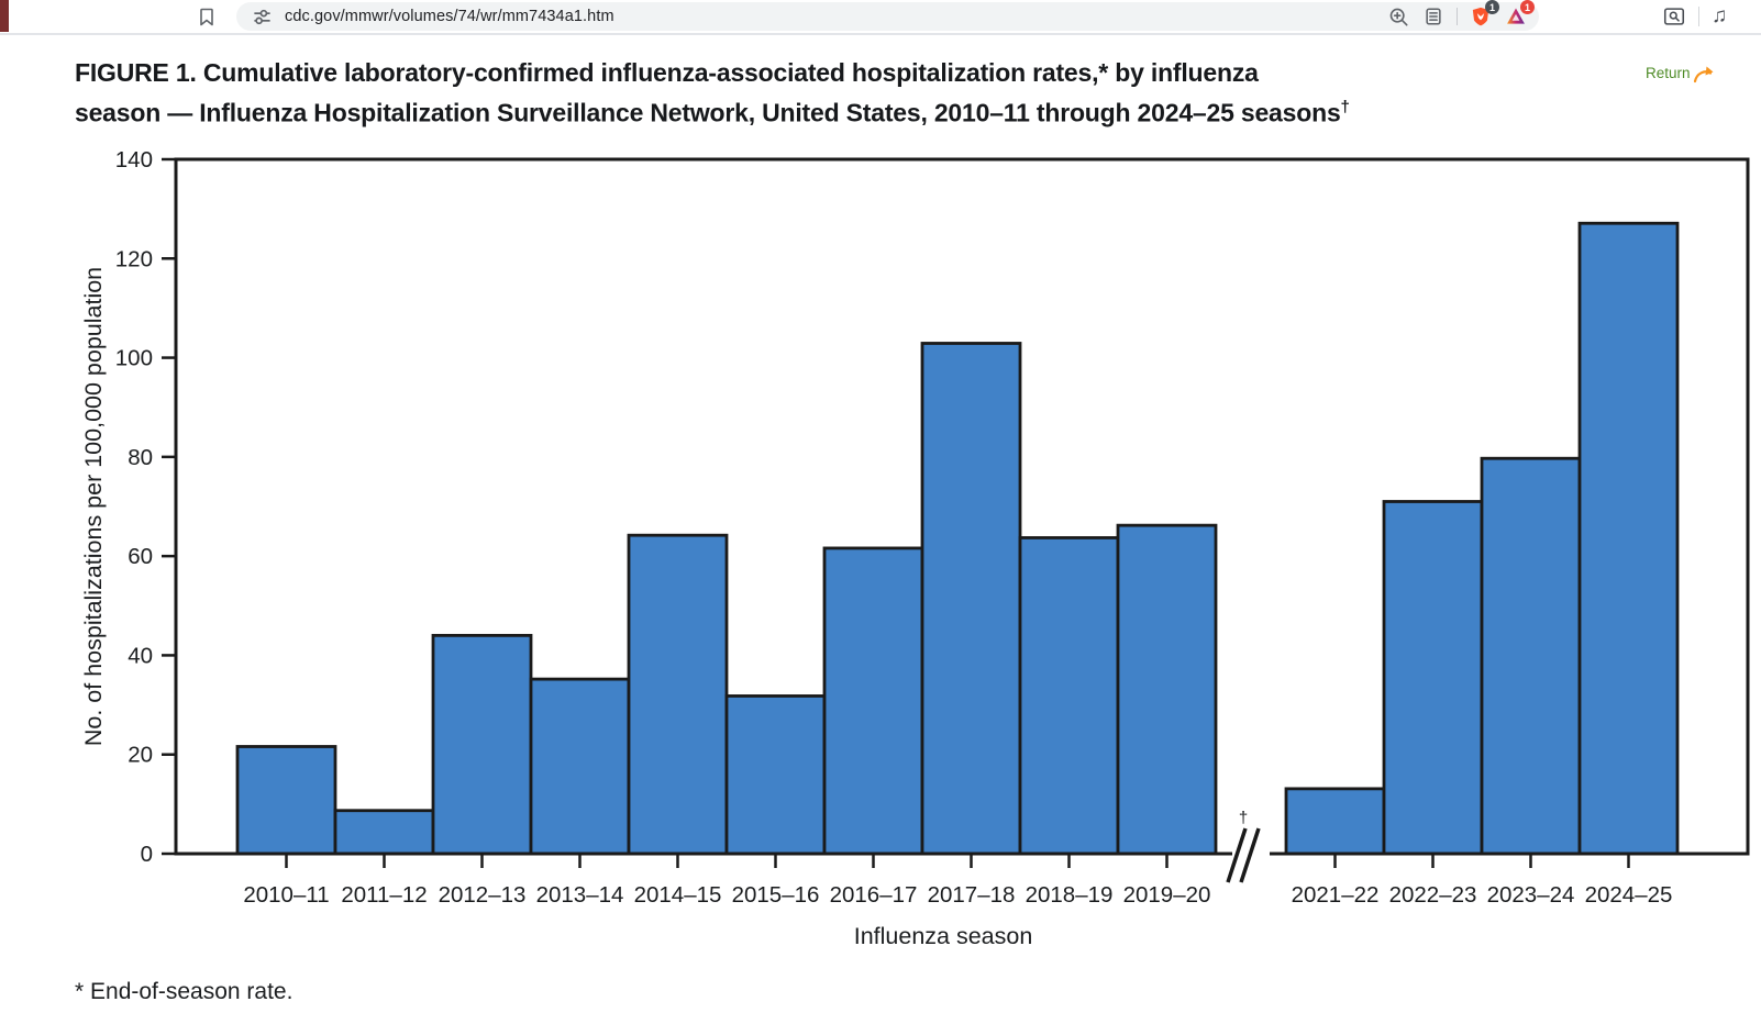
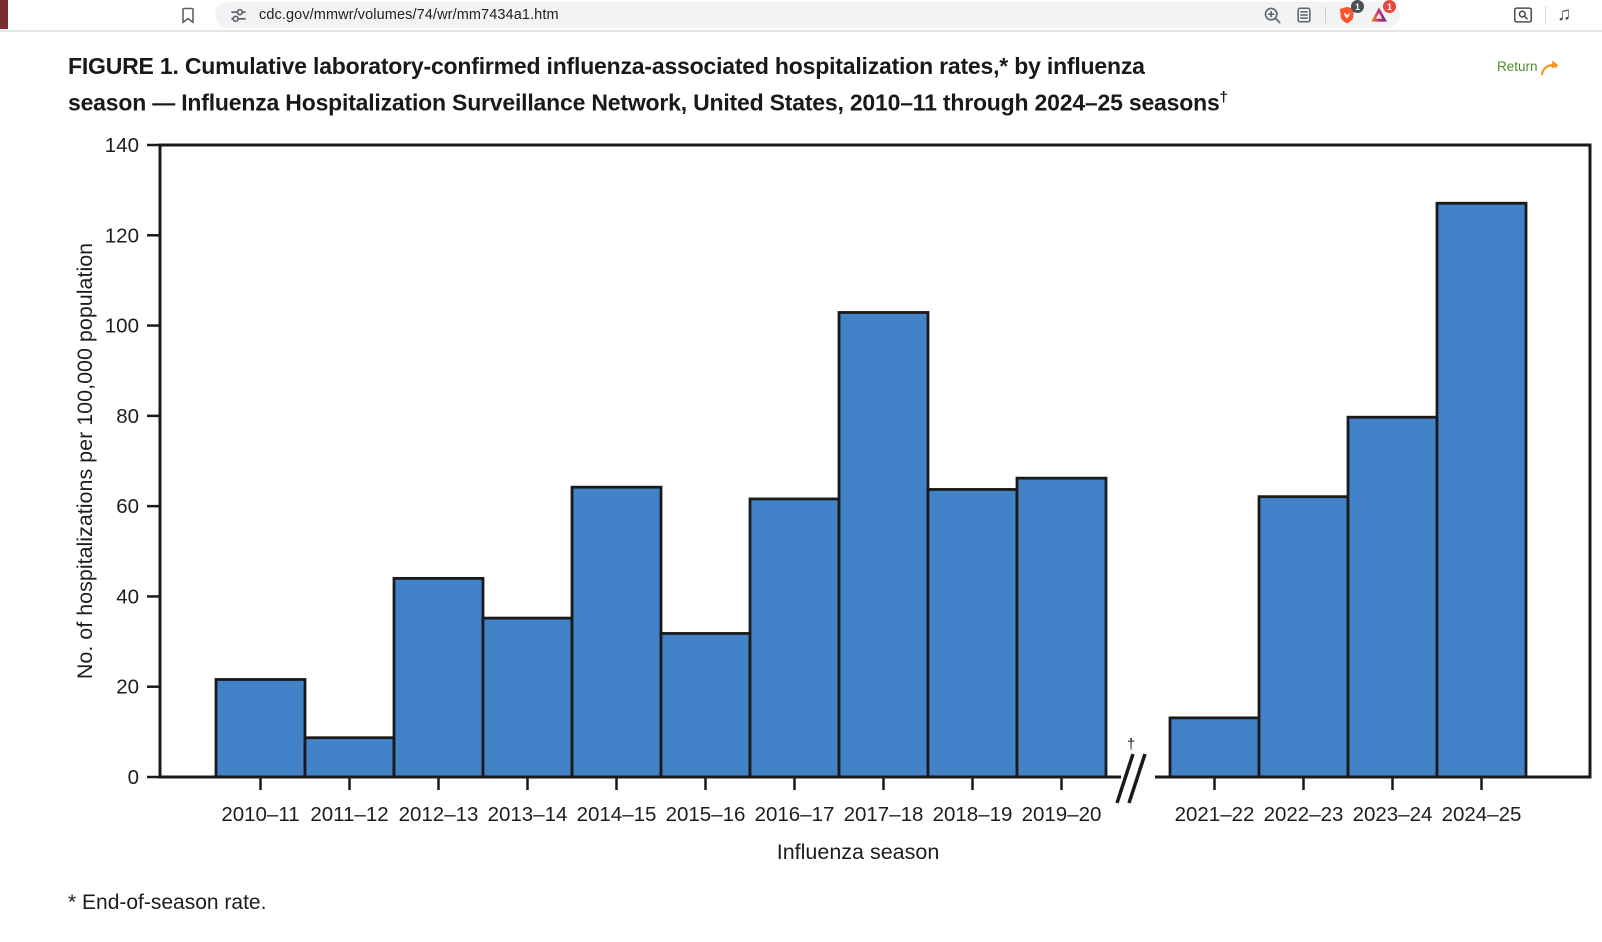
2022–23: 71 -> 62
